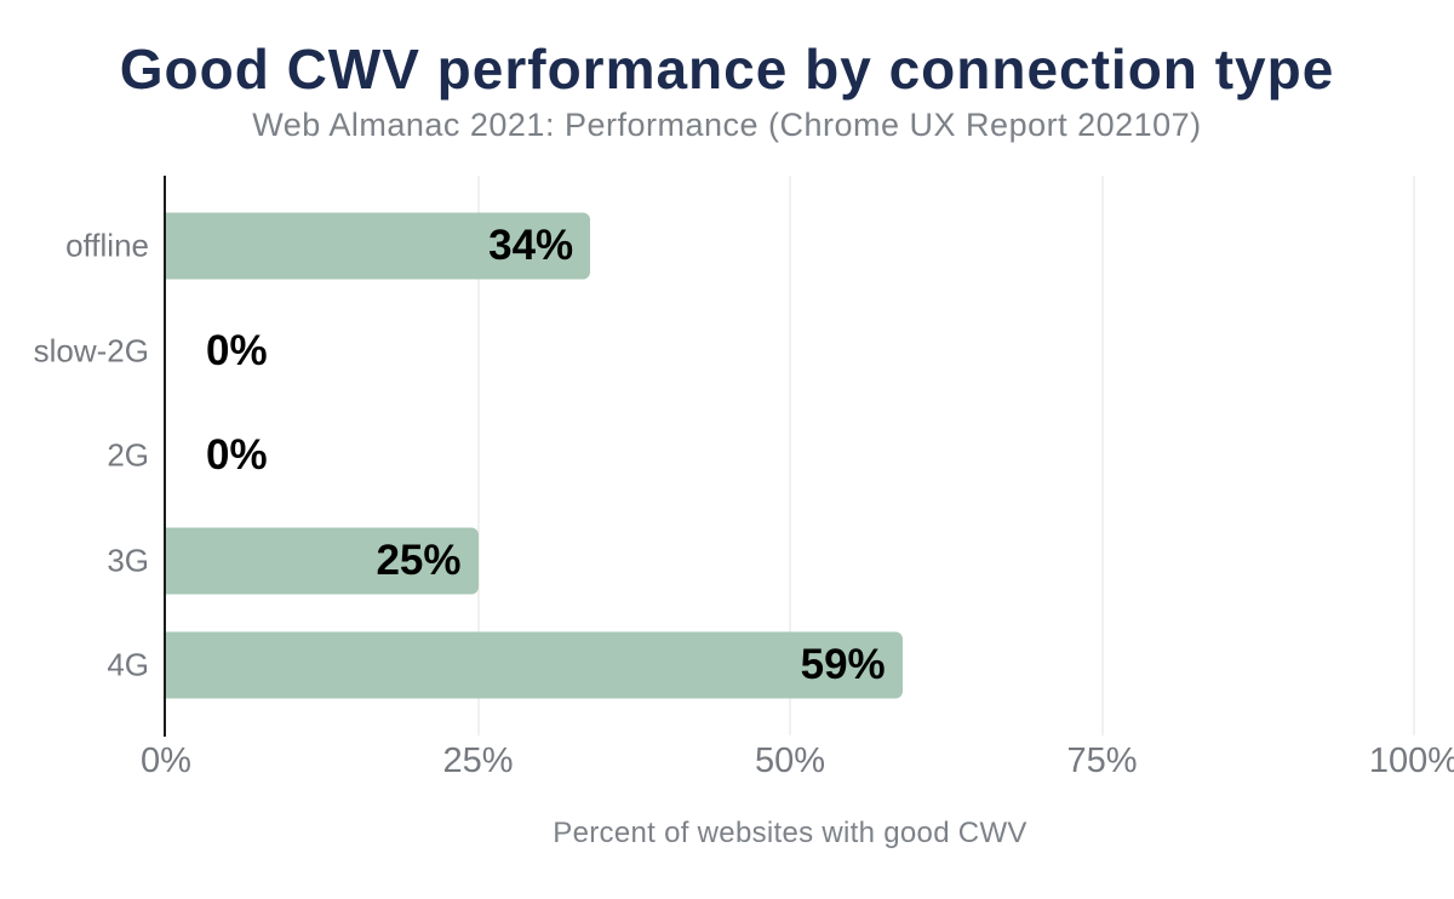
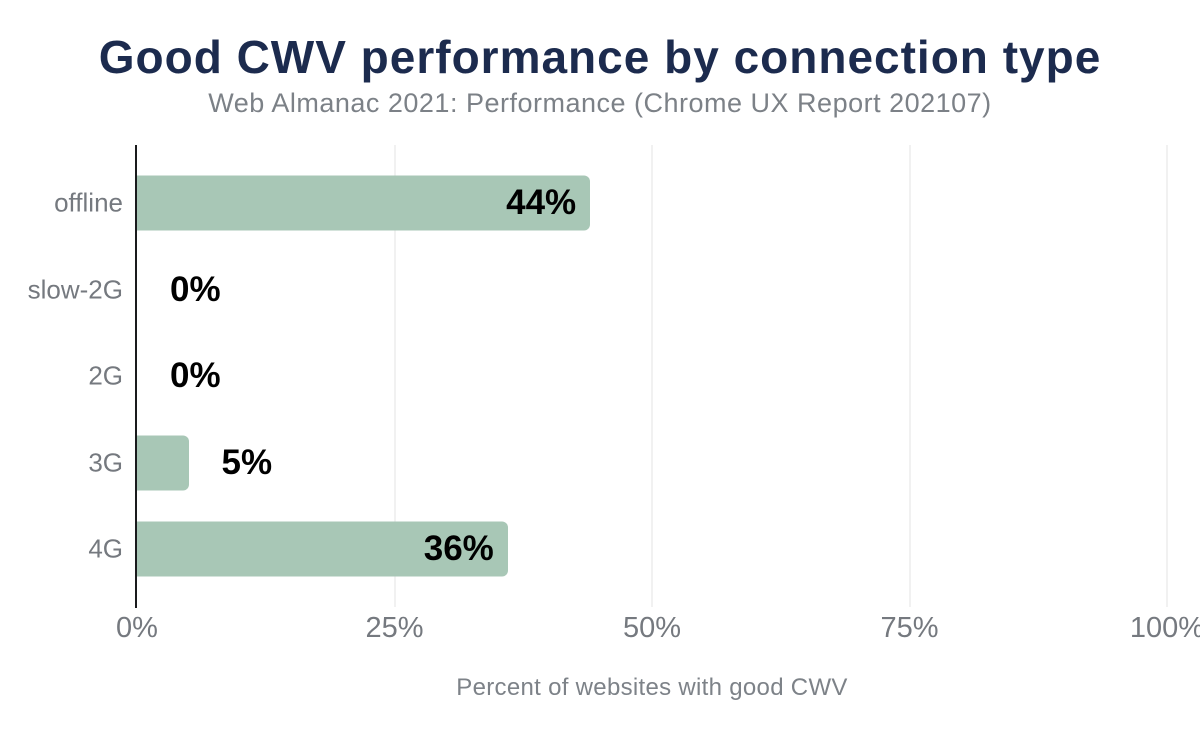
offline: 34% -> 44%
3G: 25% -> 5%
4G: 59% -> 36%
